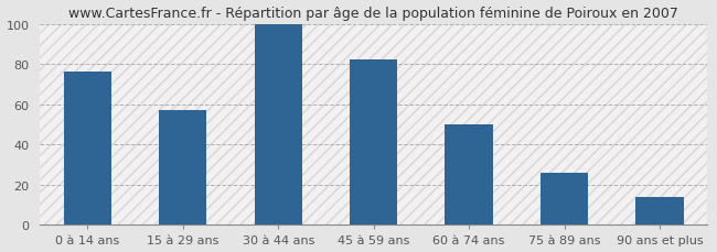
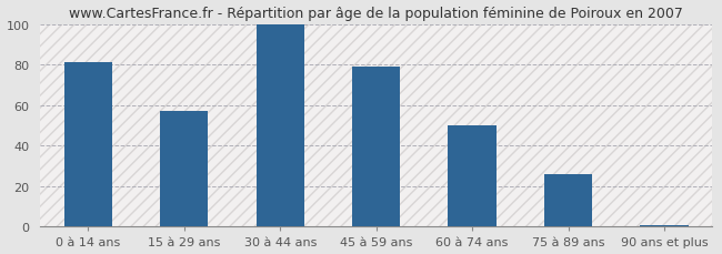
0 à 14 ans: 76 -> 81
45 à 59 ans: 82 -> 79
90 ans et plus: 14 -> 1
